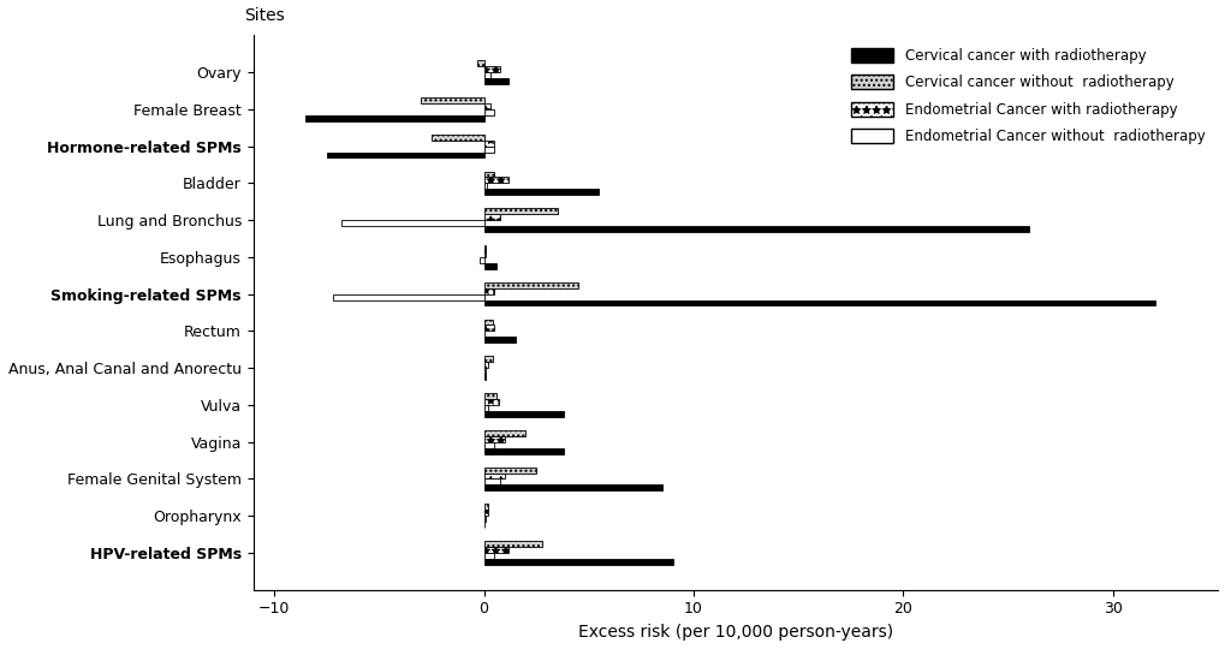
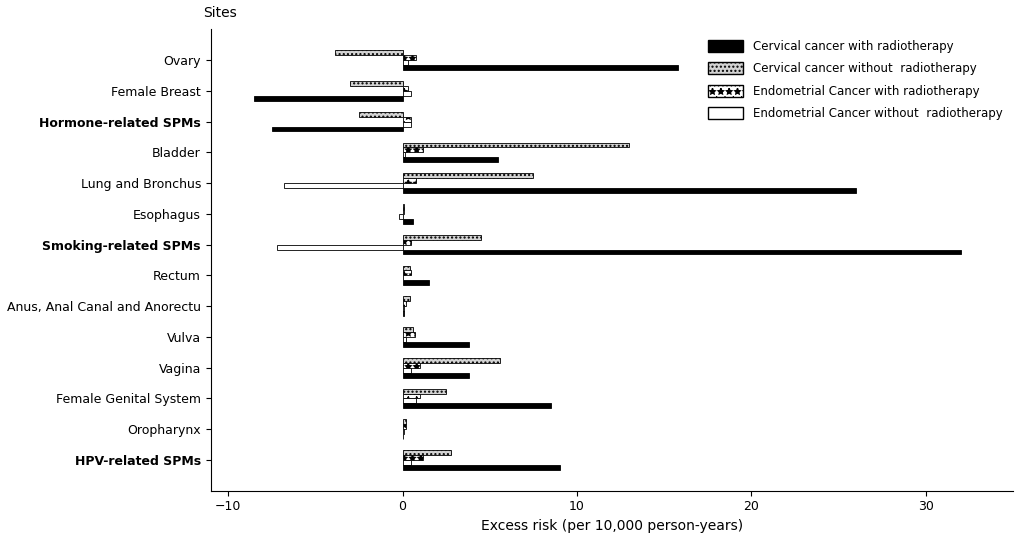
Cervical cancer without radiotherapy/Ovary: -0.3 -> -3.9
Cervical cancer with radiotherapy/Ovary: 1.2 -> 15.8
Cervical cancer without radiotherapy/Bladder: 0.5 -> 13.0
Cervical cancer without radiotherapy/Lung and Bronchus: 3.5 -> 7.5
Cervical cancer without radiotherapy/Vagina: 2.0 -> 5.6
